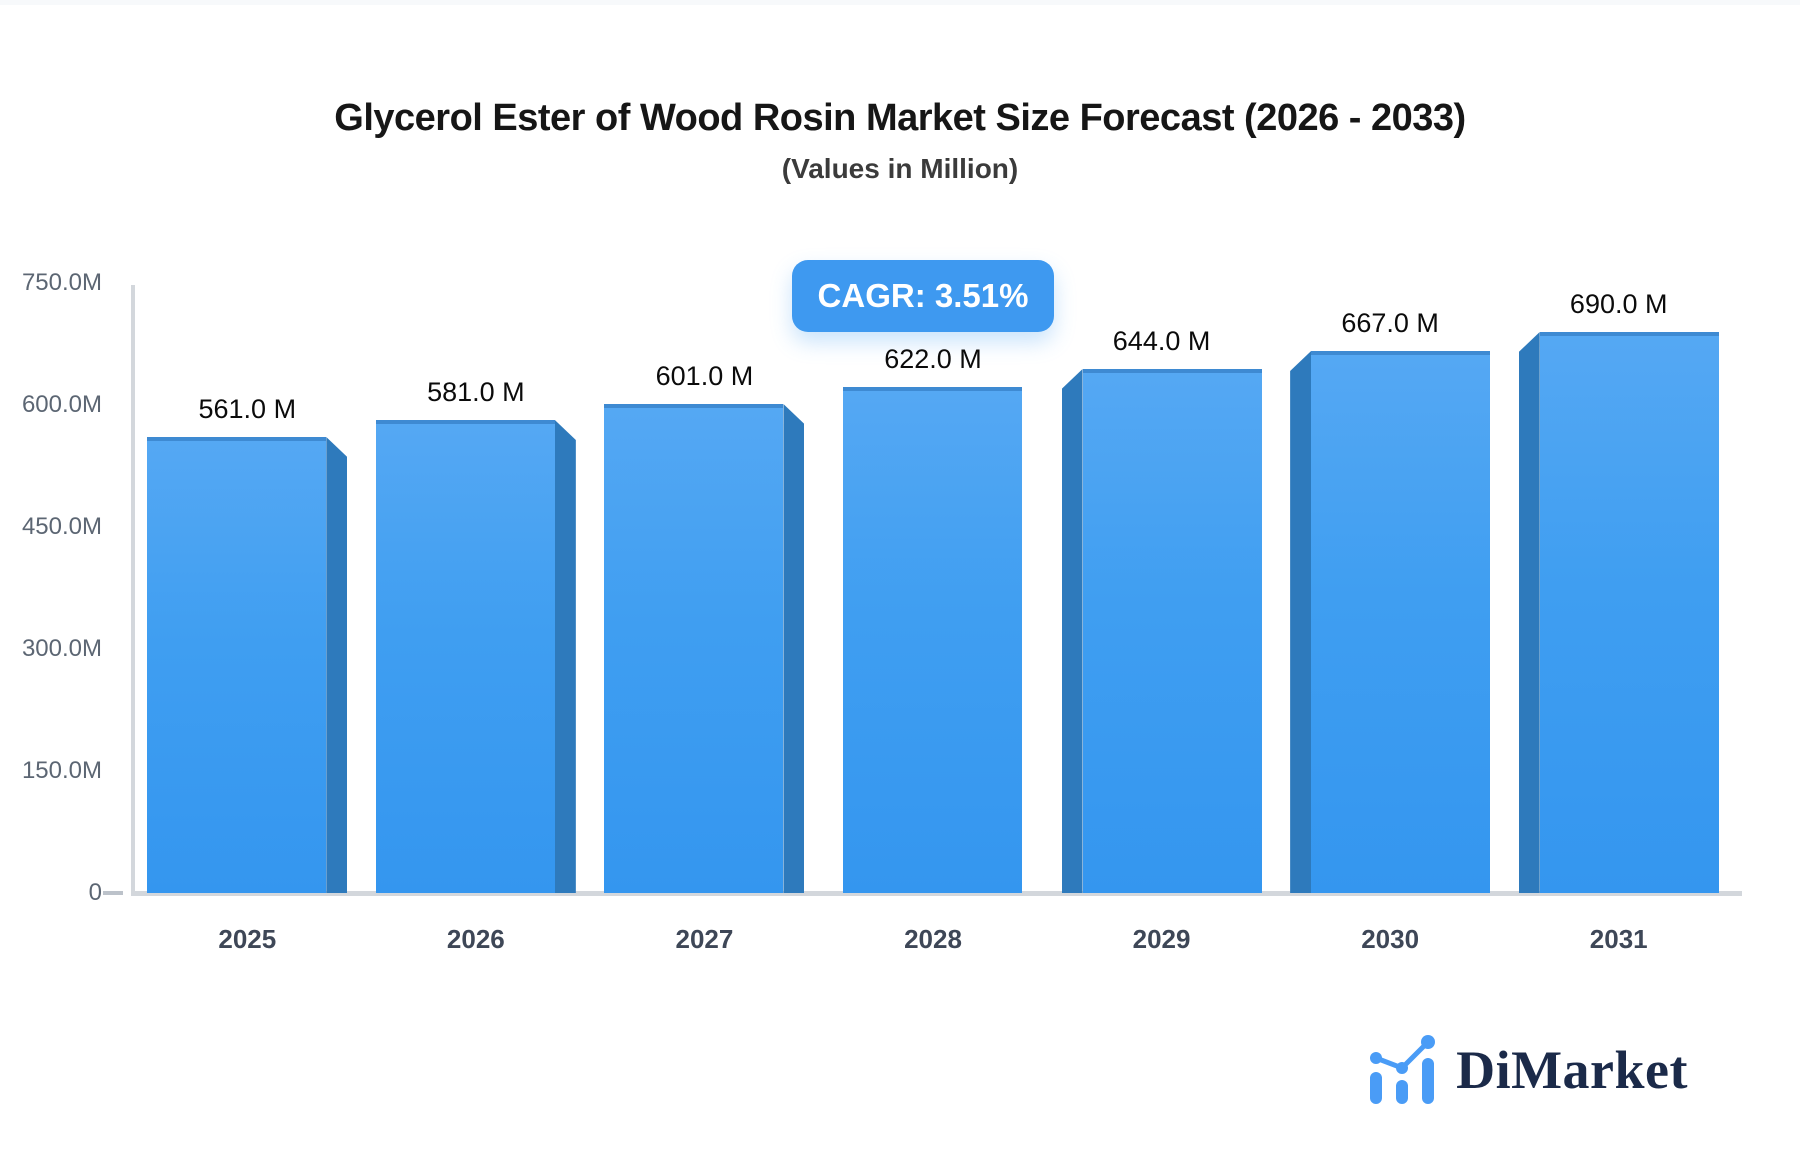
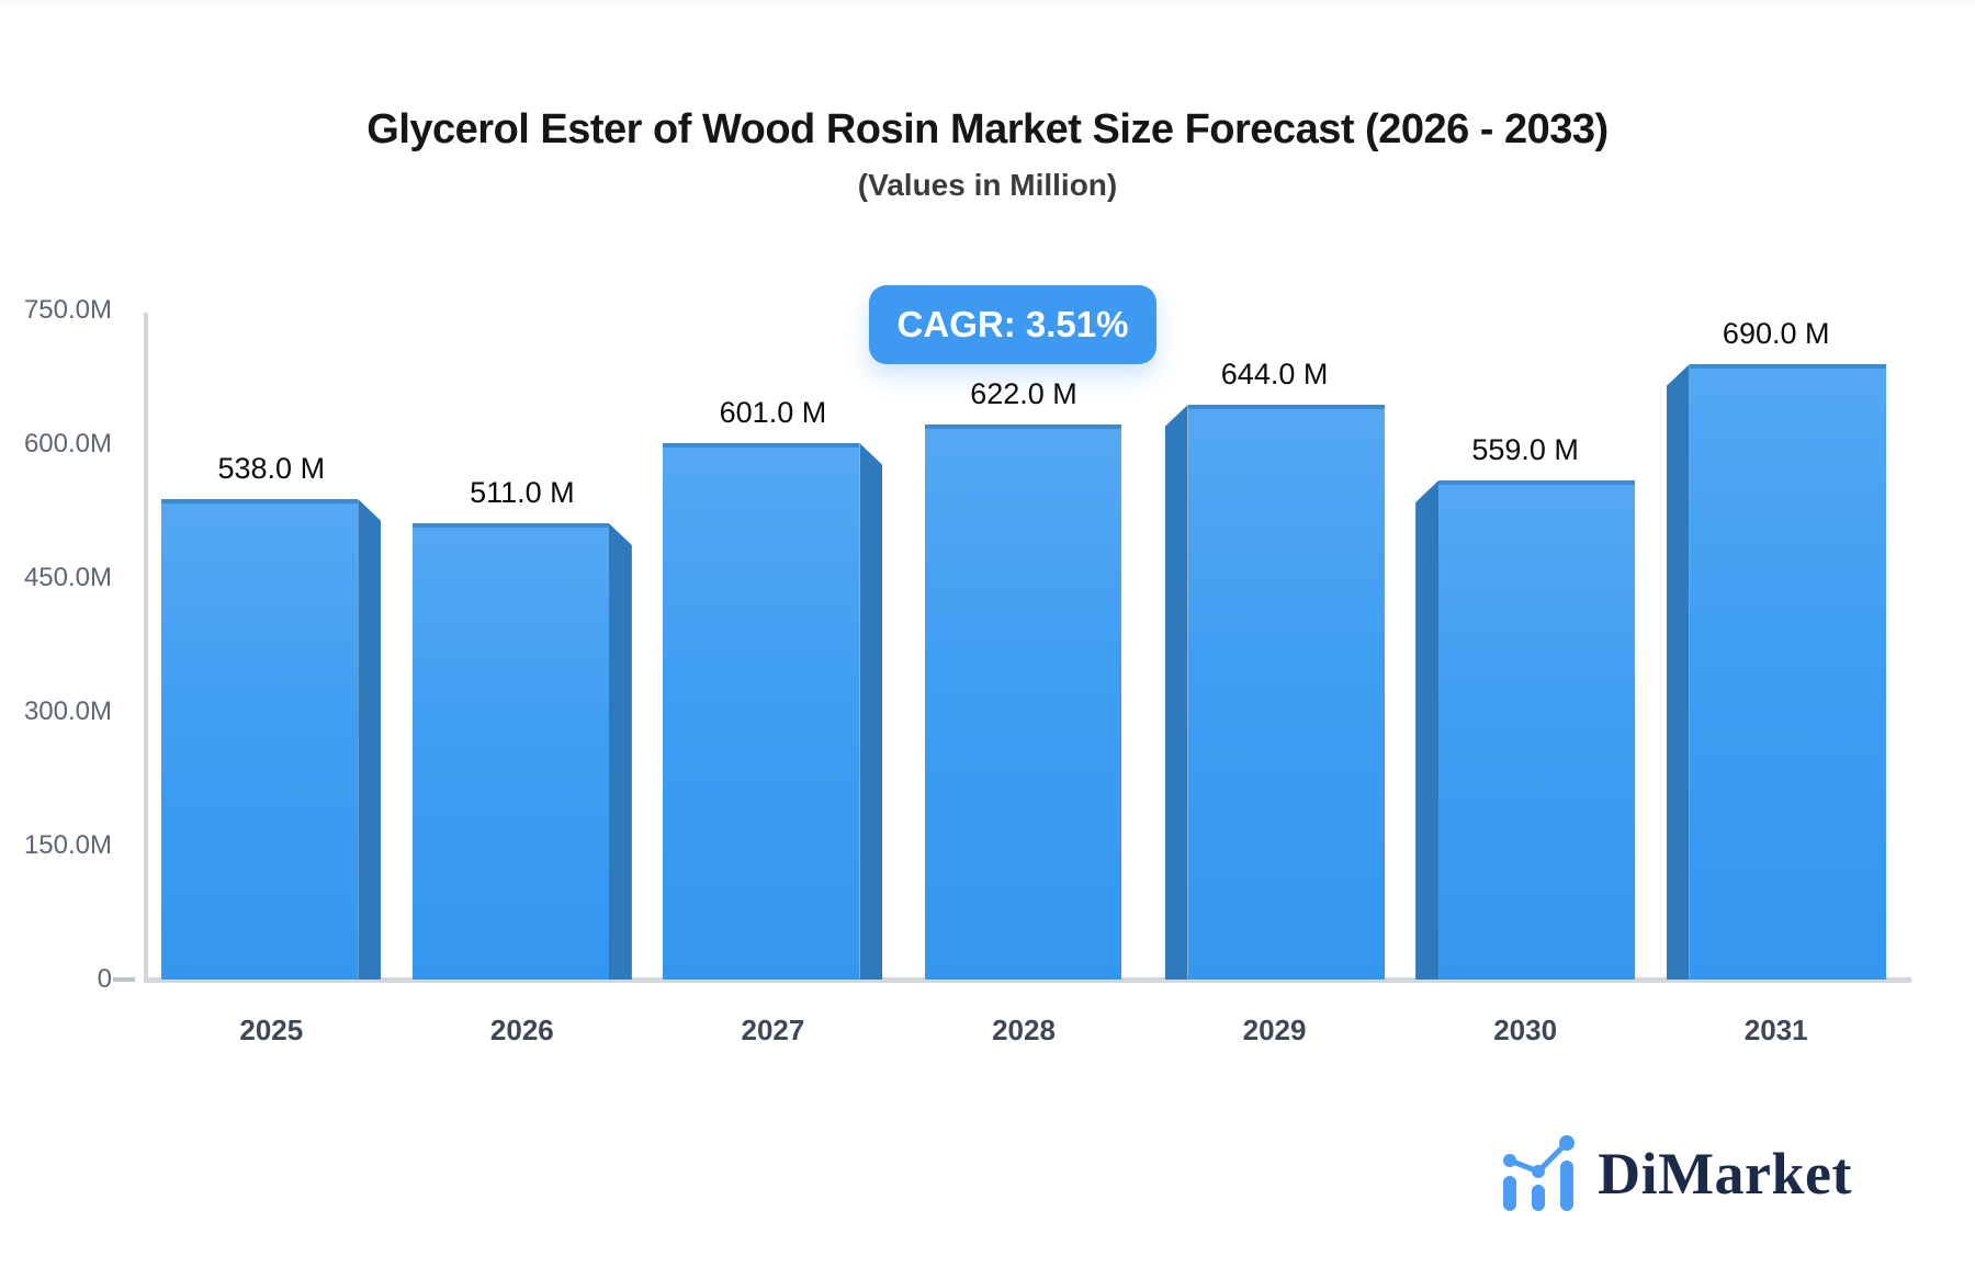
2025: 561.0 -> 538.0
2026: 581.0 -> 511.0
2030: 667.0 -> 559.0
